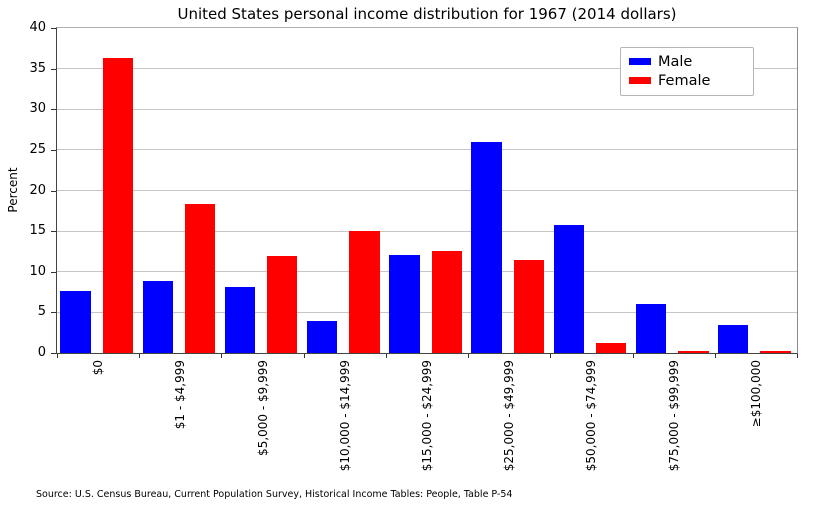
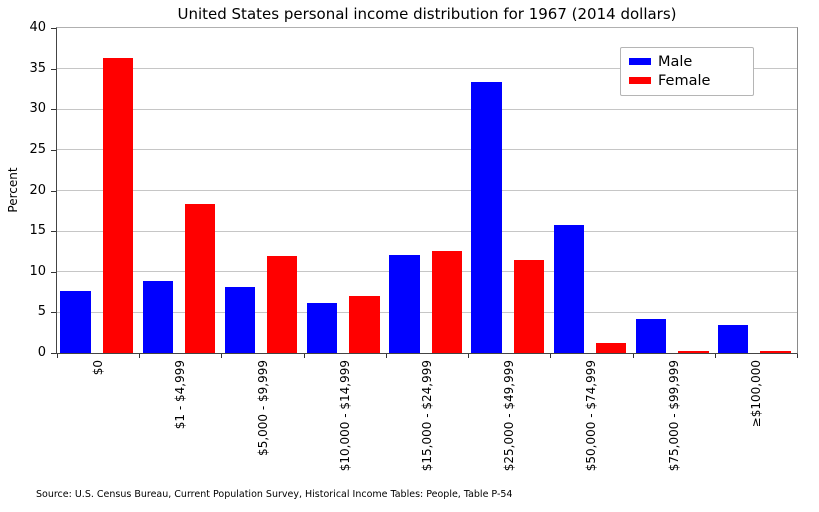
Male/$10,000 - $14,999: 4 -> 6
Female/$10,000 - $14,999: 15 -> 7
Male/$25,000 - $49,999: 26 -> 33
Male/$75,000 - $99,999: 6 -> 4
